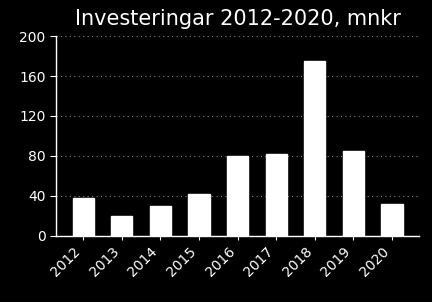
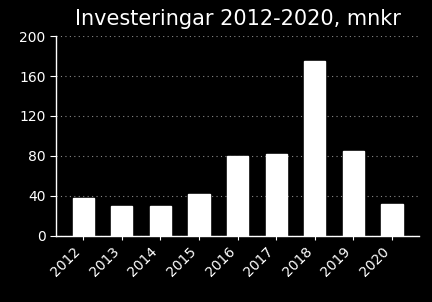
2013: 20 -> 30
